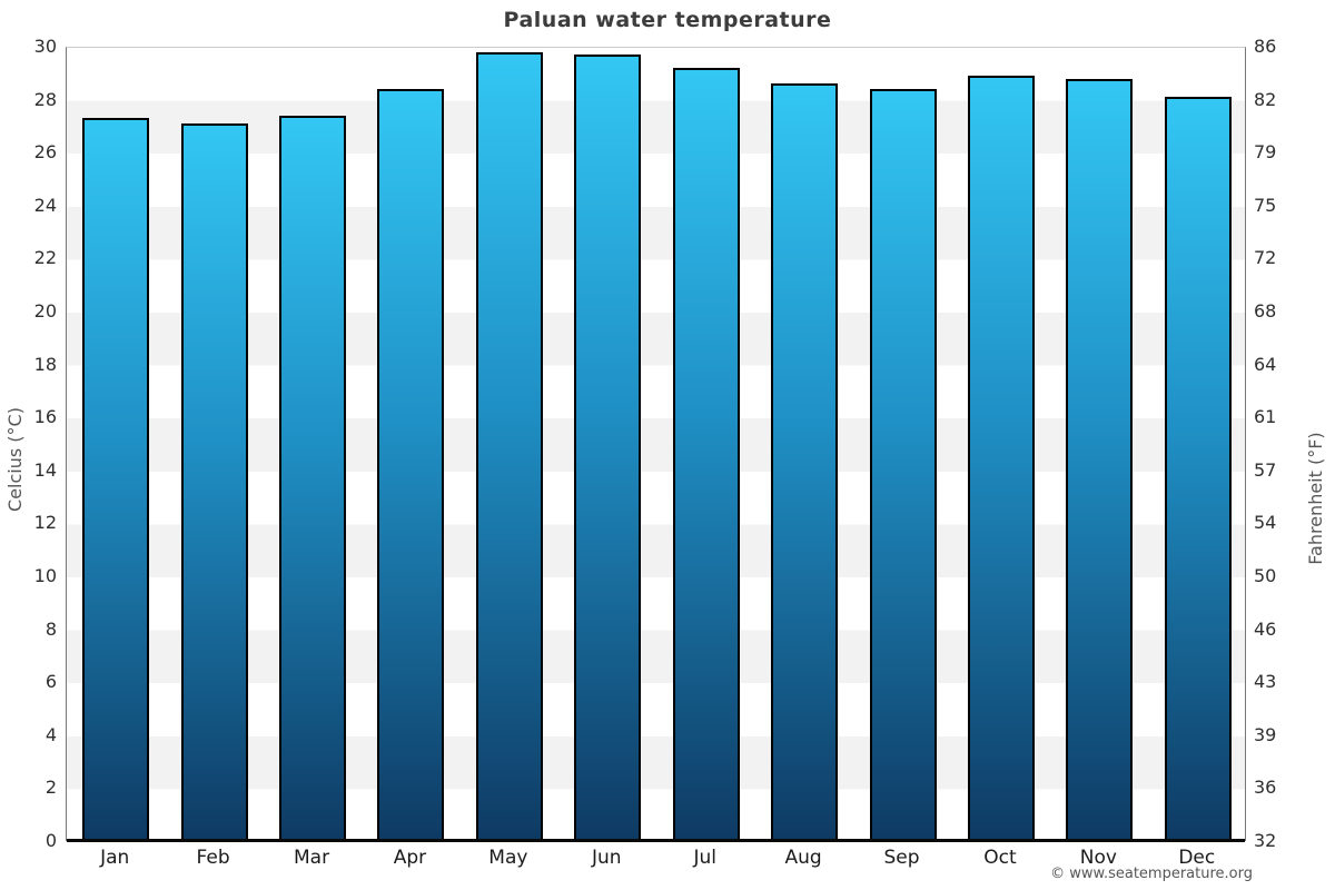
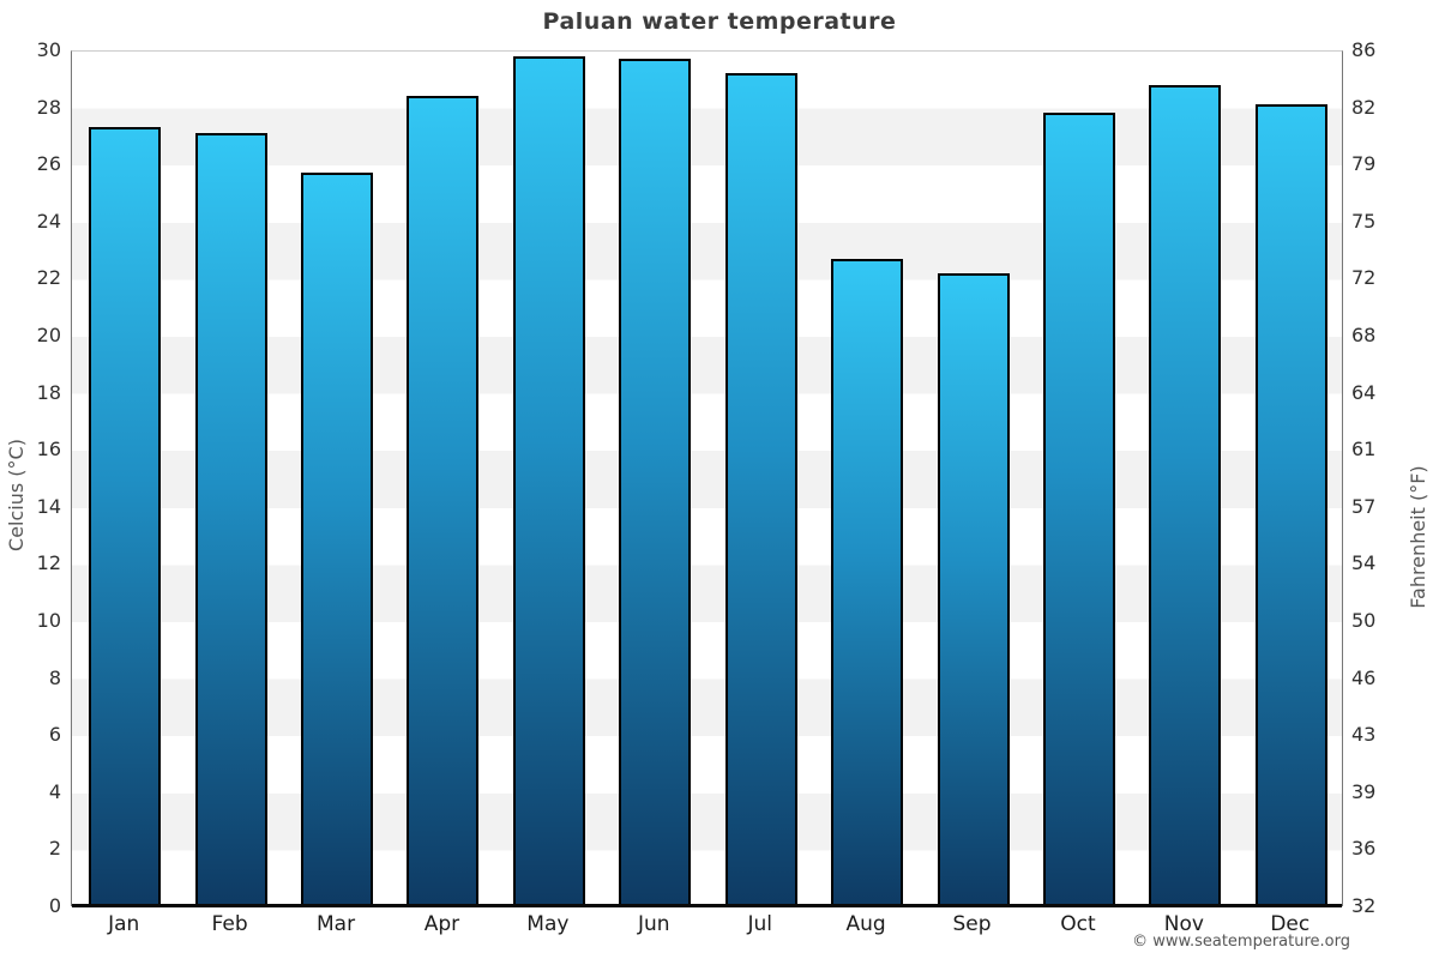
Mar: 27.4 -> 25.7
Aug: 28.6 -> 22.7
Sep: 28.4 -> 22.2
Oct: 28.9 -> 27.8
